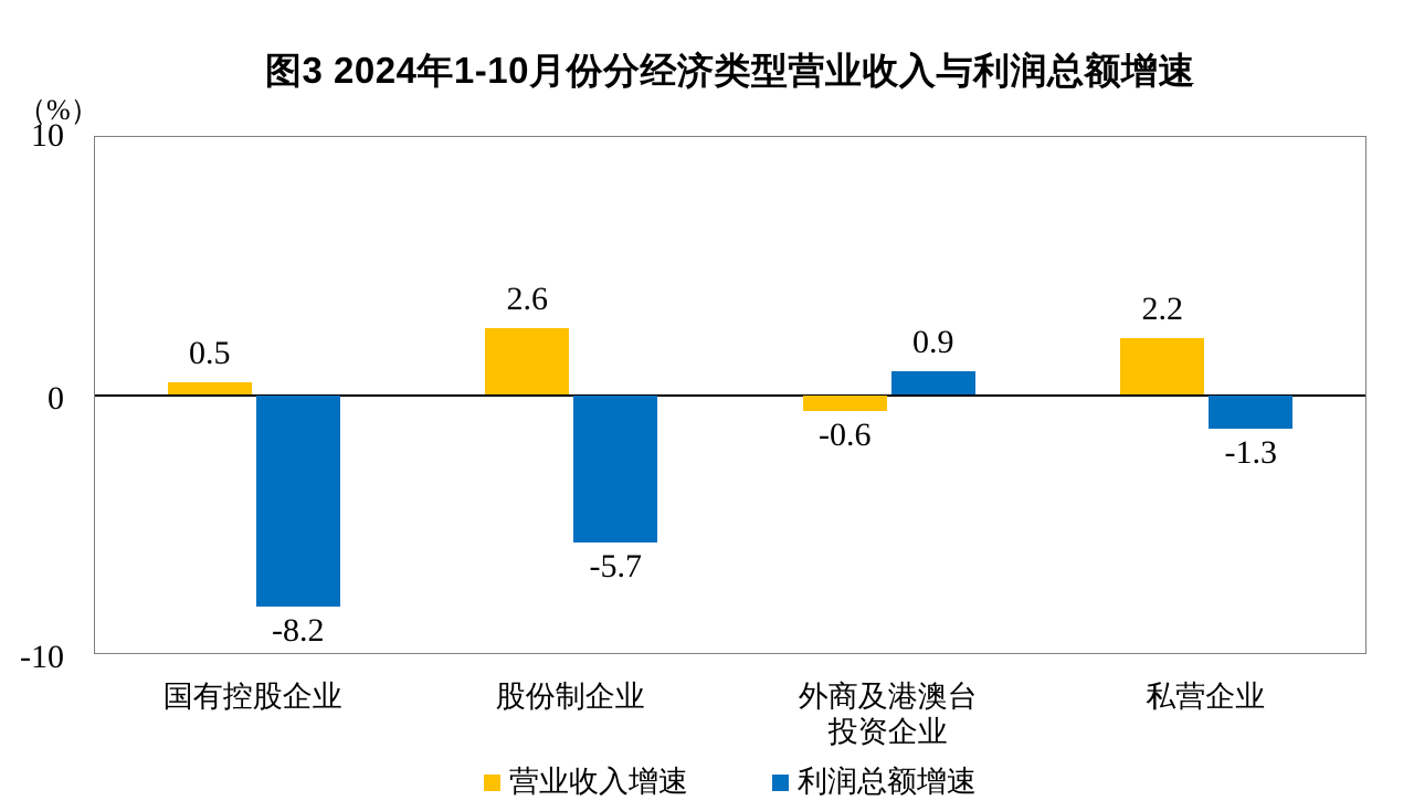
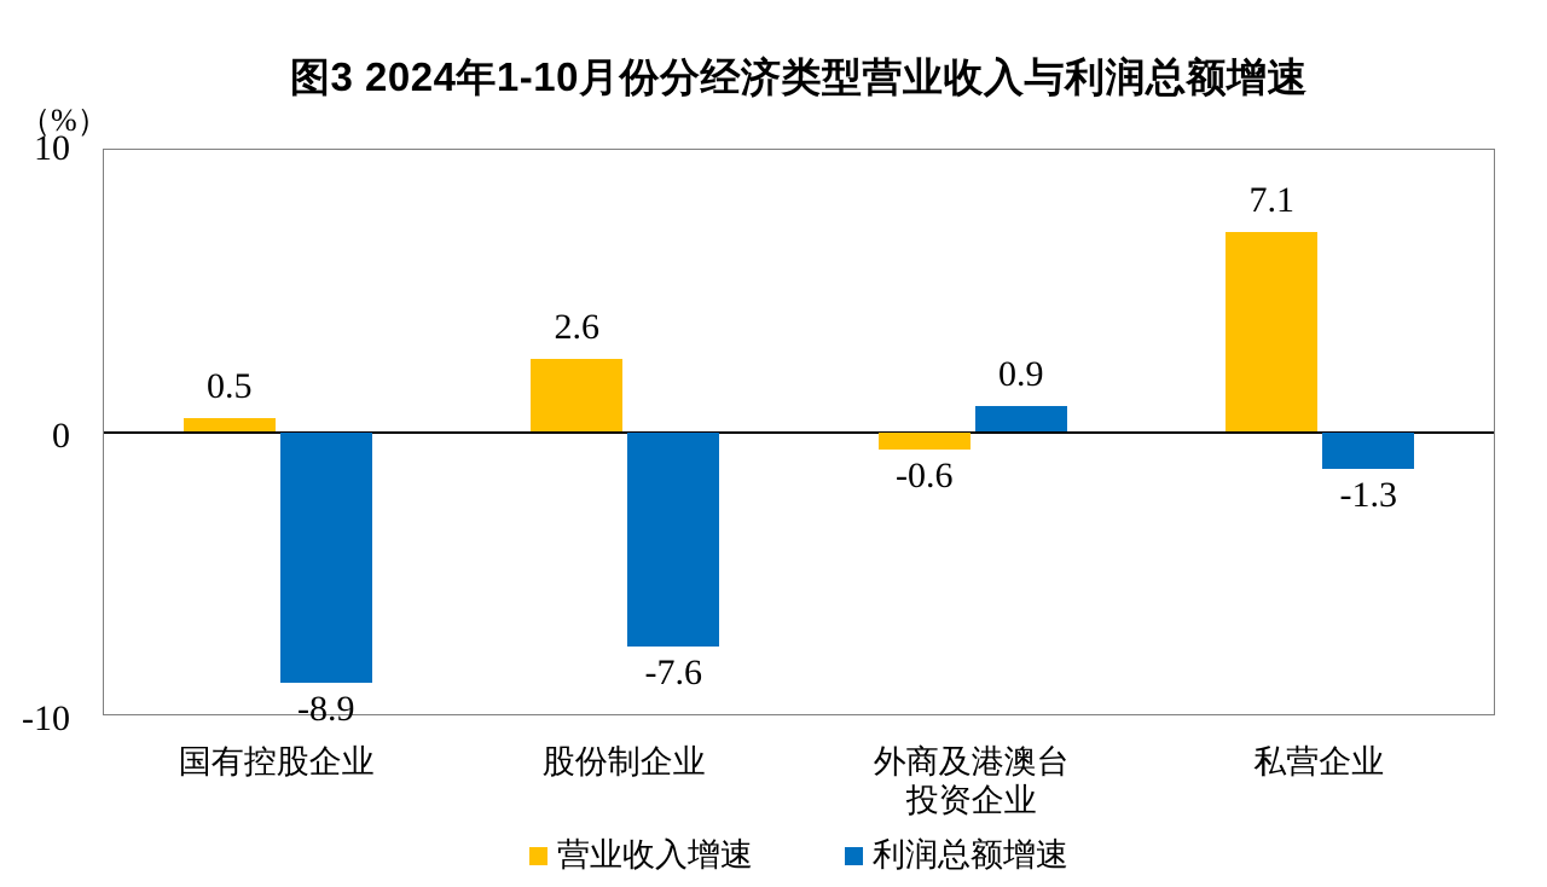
利润总额增速/国有控股企业: -8.2 -> -8.9
利润总额增速/股份制企业: -5.7 -> -7.6
营业收入增速/私营企业: 2.2 -> 7.1
